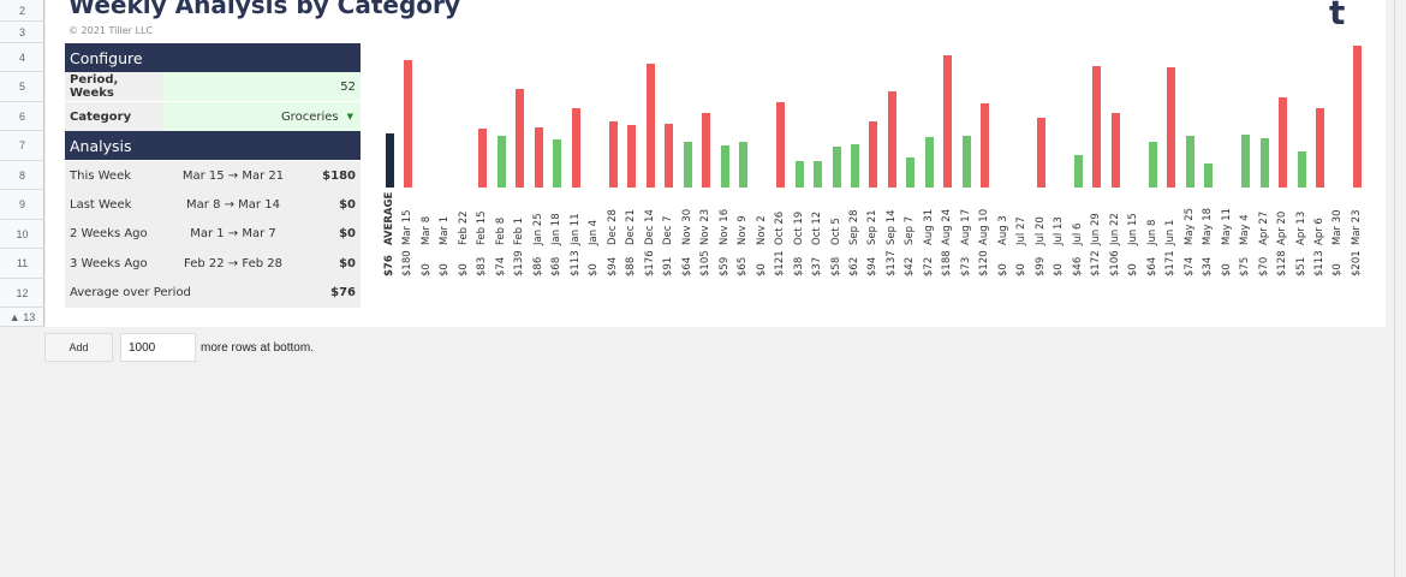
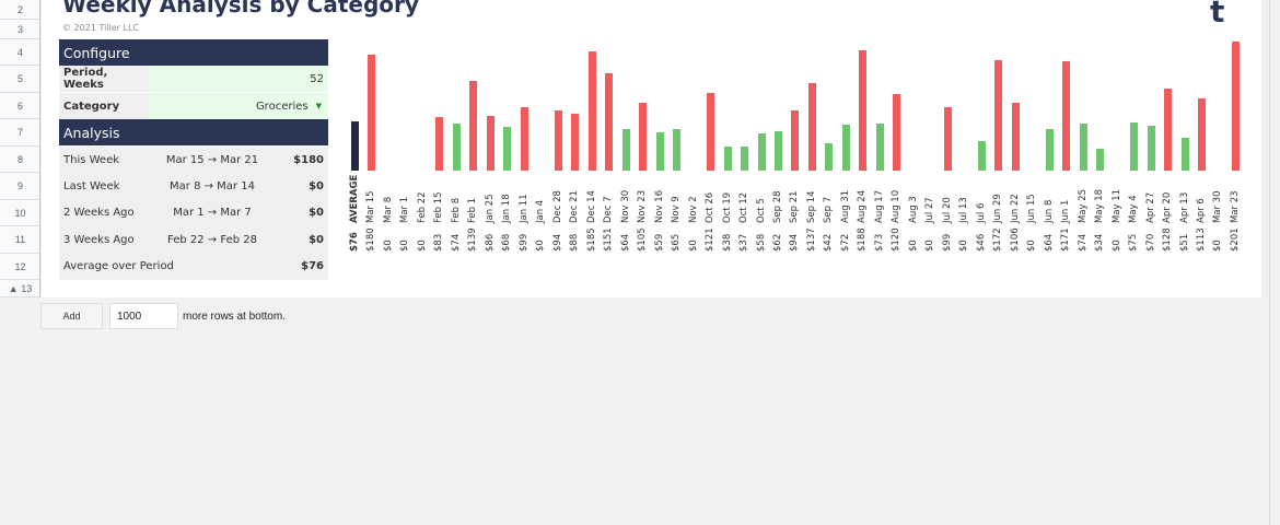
Jan 11: $113 -> $99
Dec 14: $176 -> $185
Dec 7: $91 -> $151
